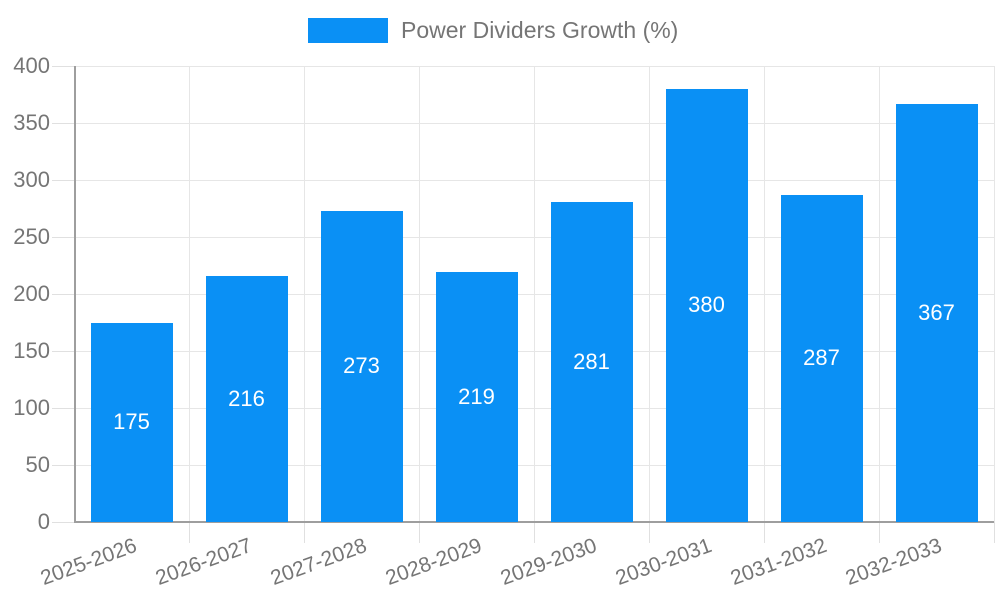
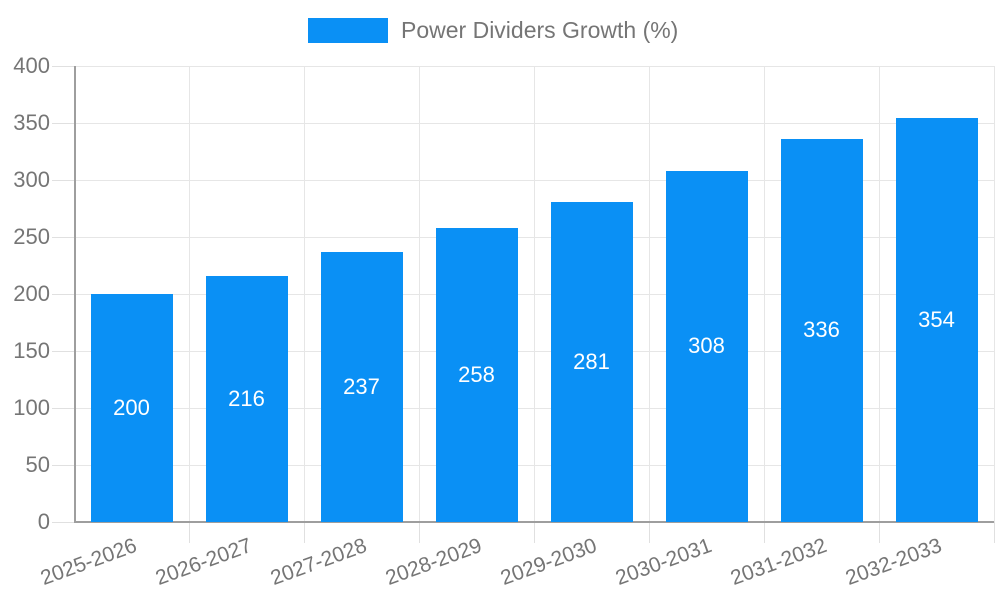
2025-2026: 175 -> 200
2027-2028: 273 -> 237
2028-2029: 219 -> 258
2030-2031: 380 -> 308
2031-2032: 287 -> 336
2032-2033: 367 -> 354
